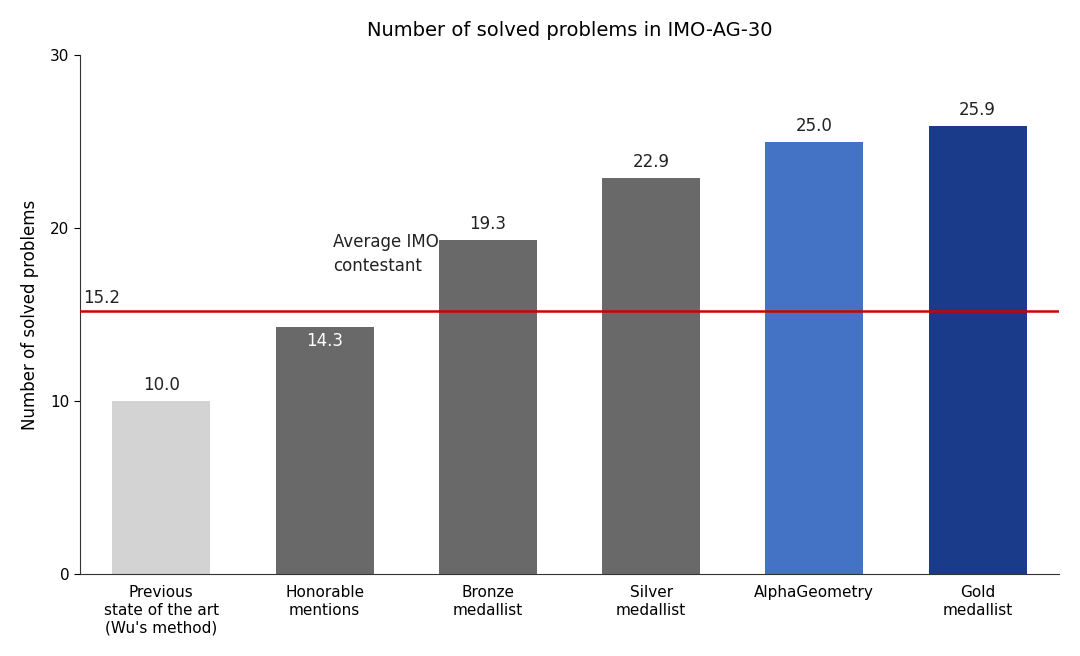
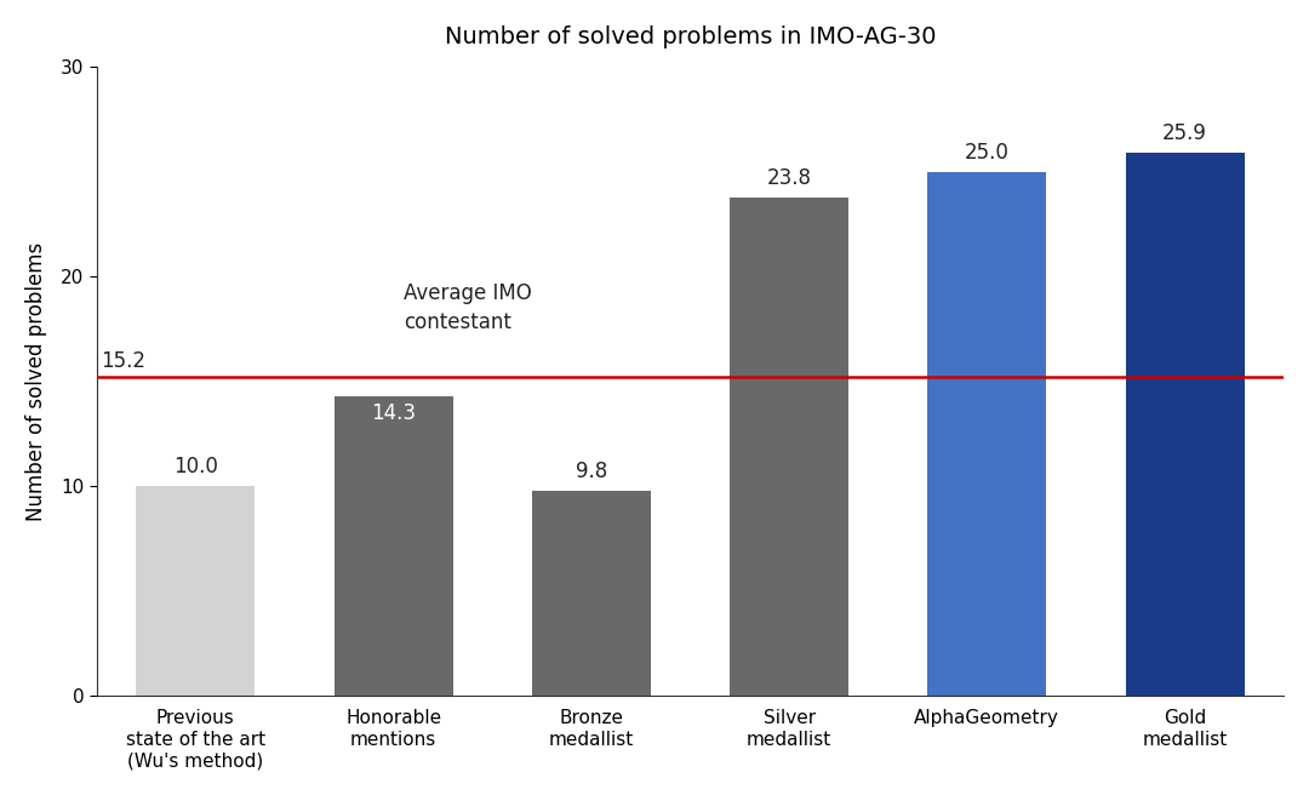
Bronze medallist: 19.3 -> 9.8
Silver medallist: 22.9 -> 23.8
